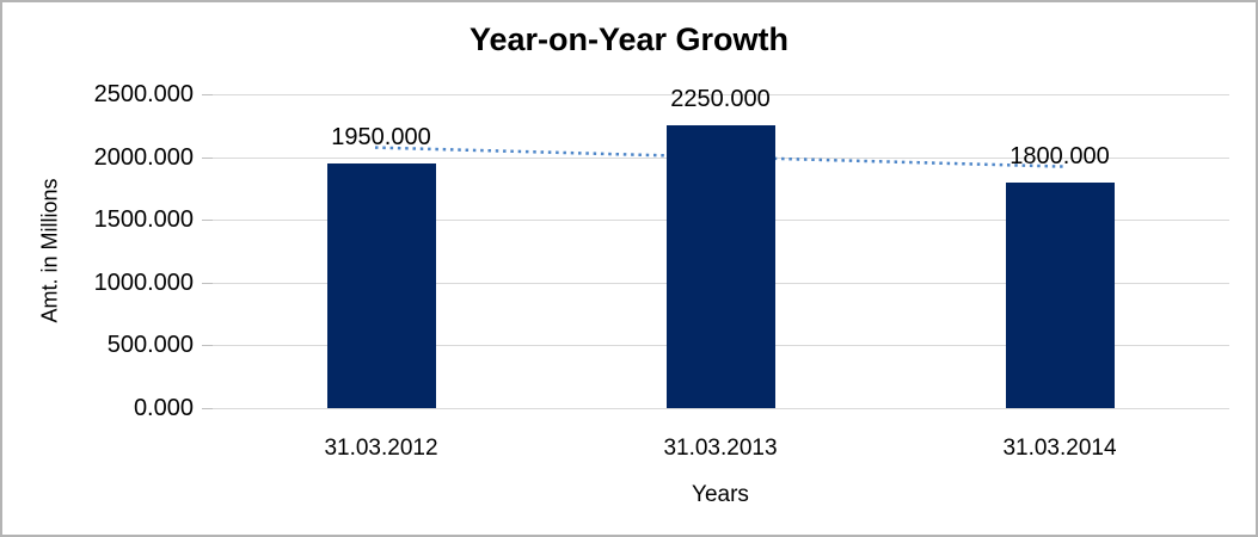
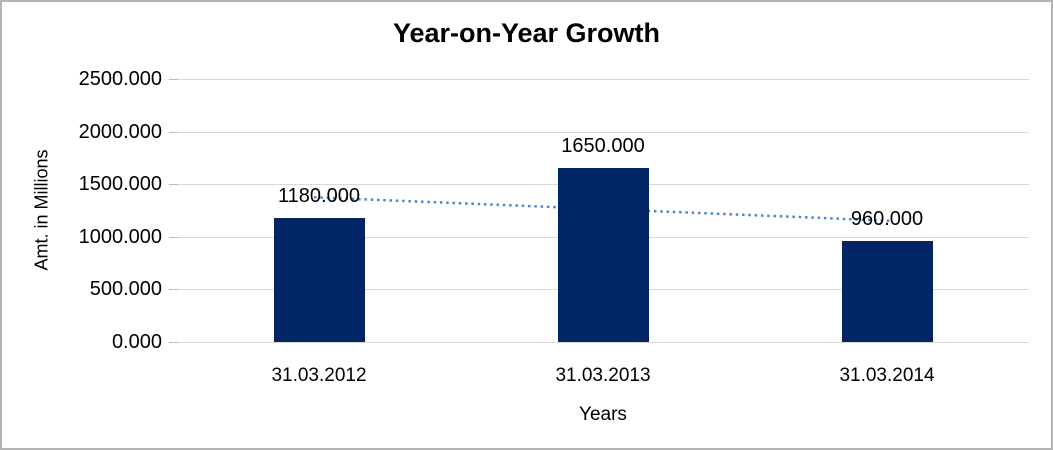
31.03.2012: 1950.000 -> 1180.000
31.03.2013: 2250.000 -> 1650.000
31.03.2014: 1800.000 -> 960.000
